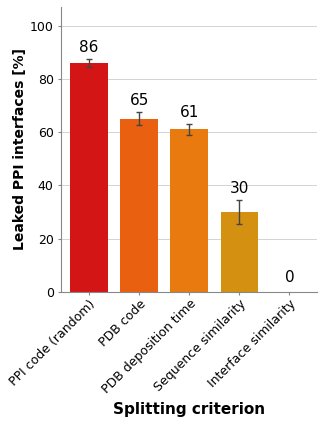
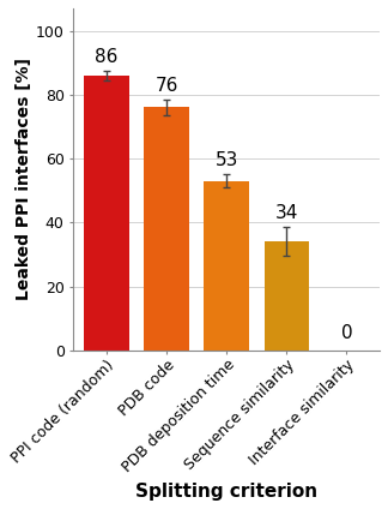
PDB code: 65 -> 76
PDB deposition time: 61 -> 53
Sequence similarity: 30 -> 34
